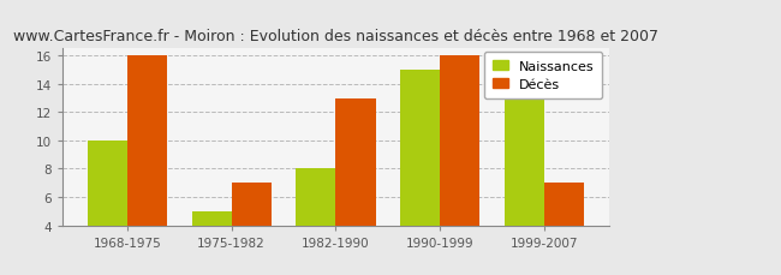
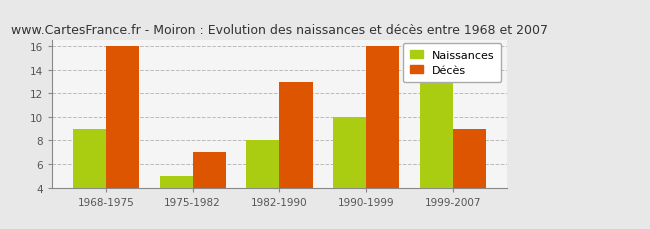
Naissances/1968-1975: 10 -> 9
Naissances/1990-1999: 15 -> 10
Décès/1999-2007: 7 -> 9
